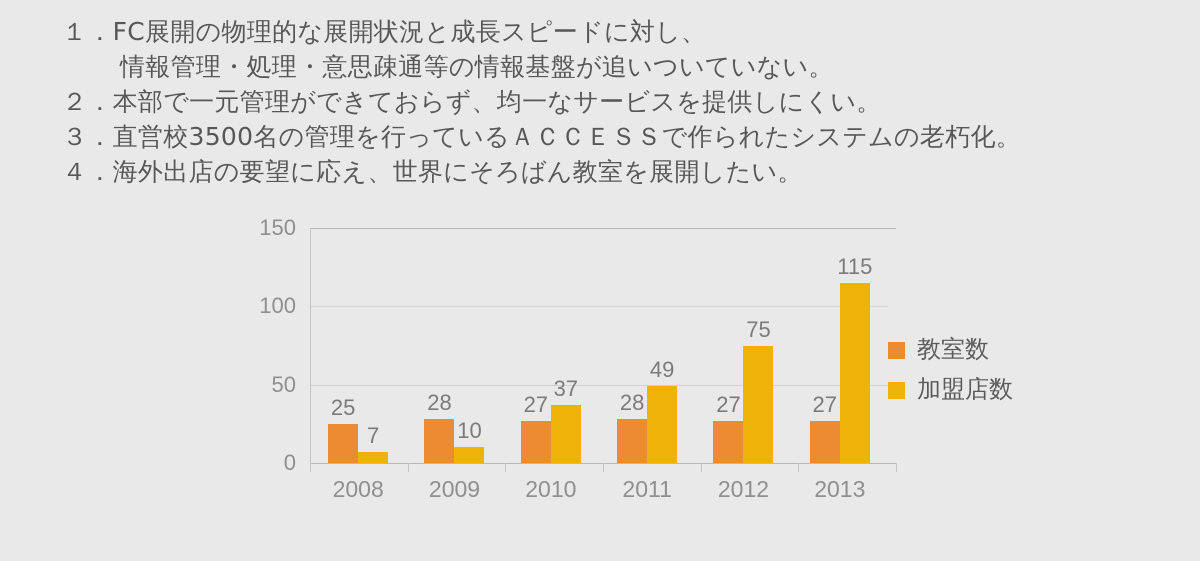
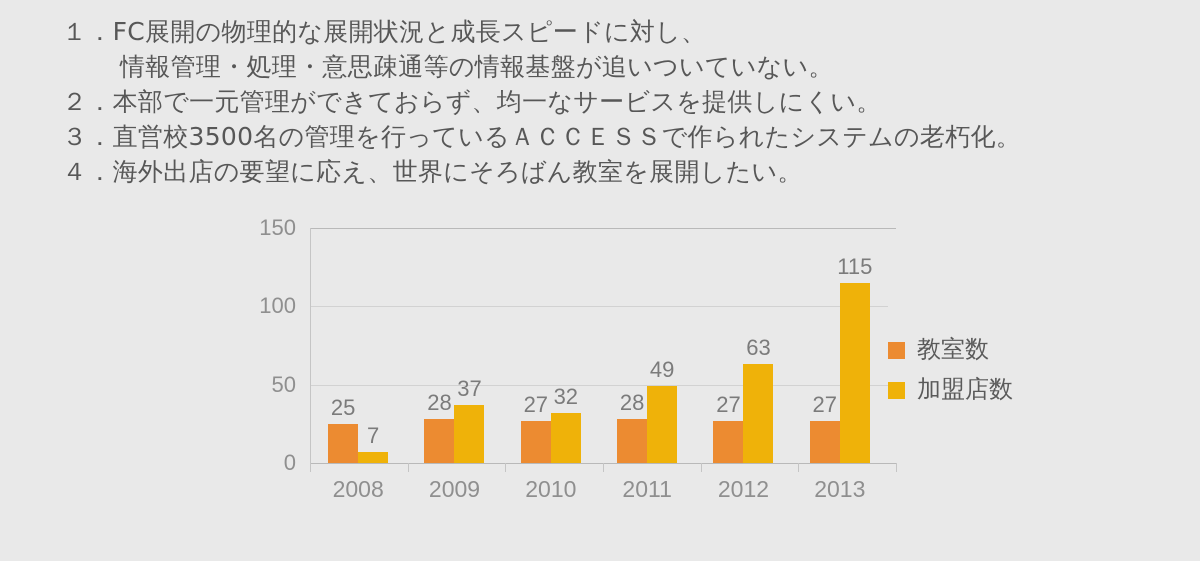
加盟店数/2009: 10 -> 37
加盟店数/2010: 37 -> 32
加盟店数/2012: 75 -> 63
